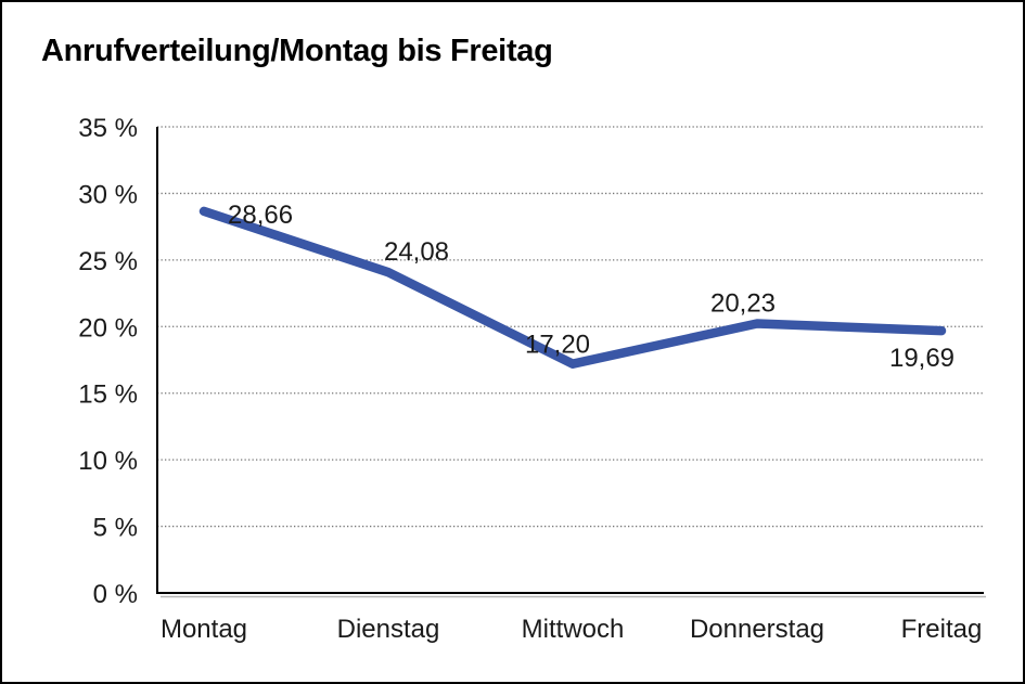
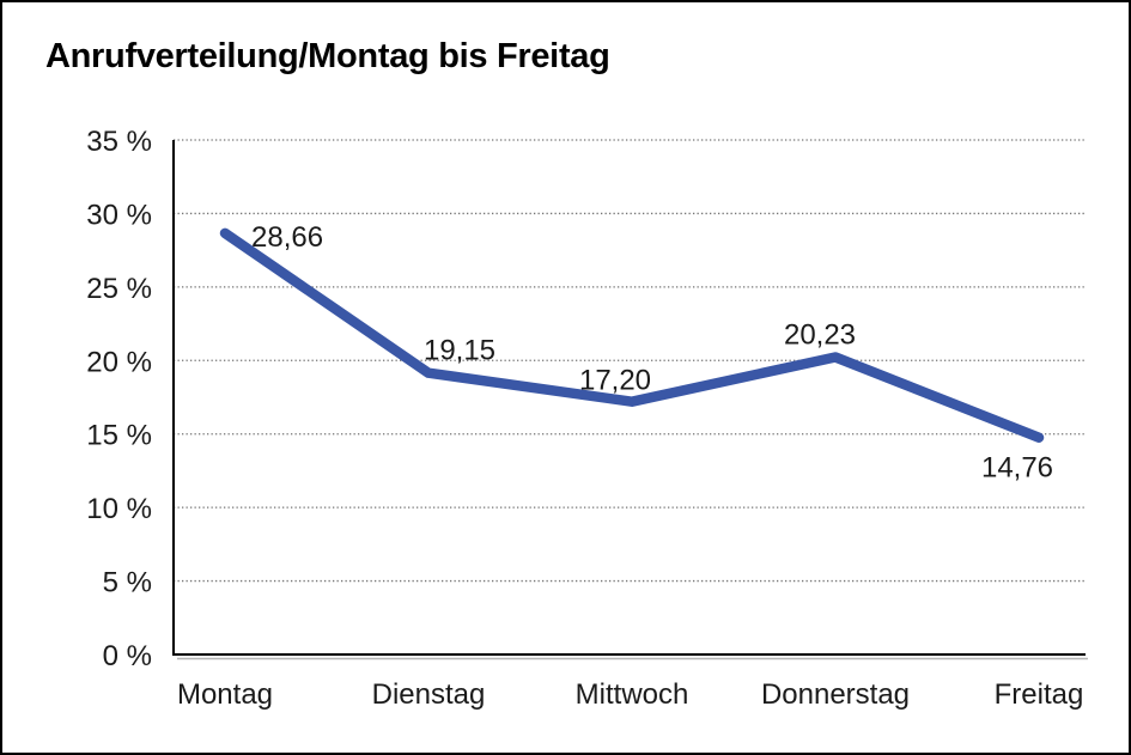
Dienstag: 24,08 -> 19,15
Freitag: 19,69 -> 14,76
